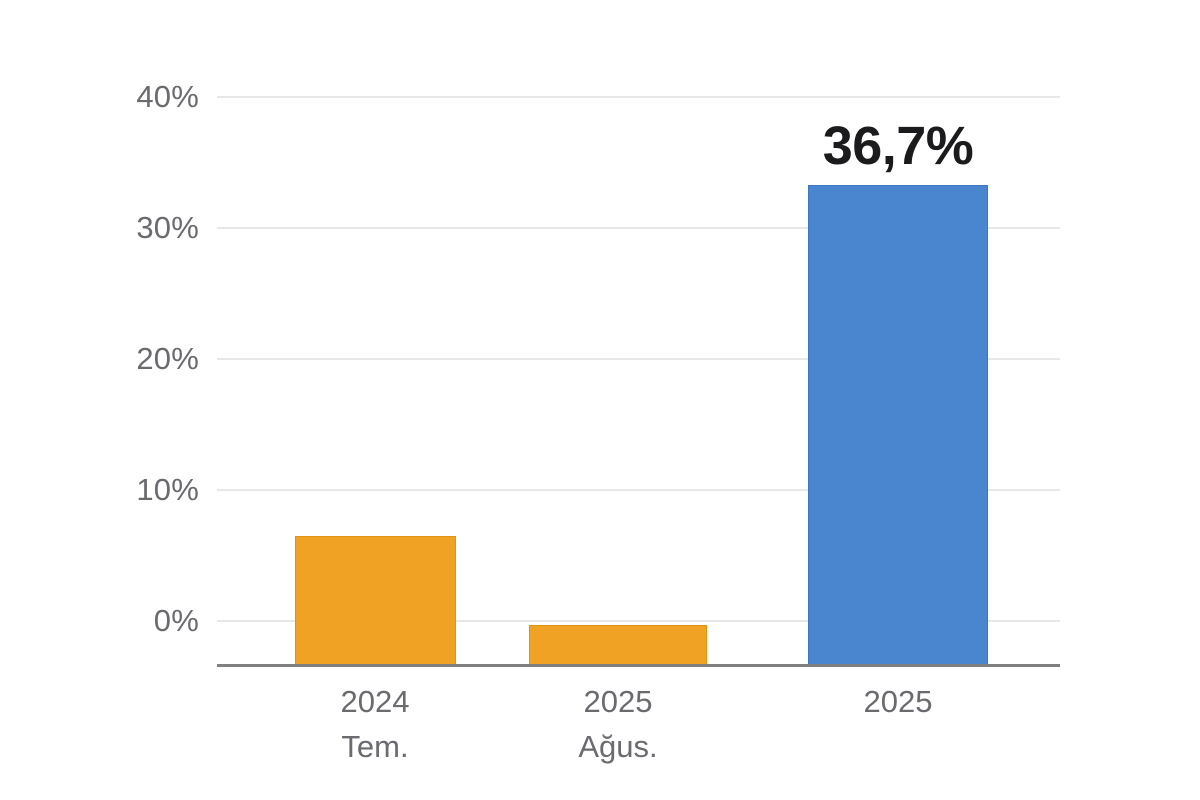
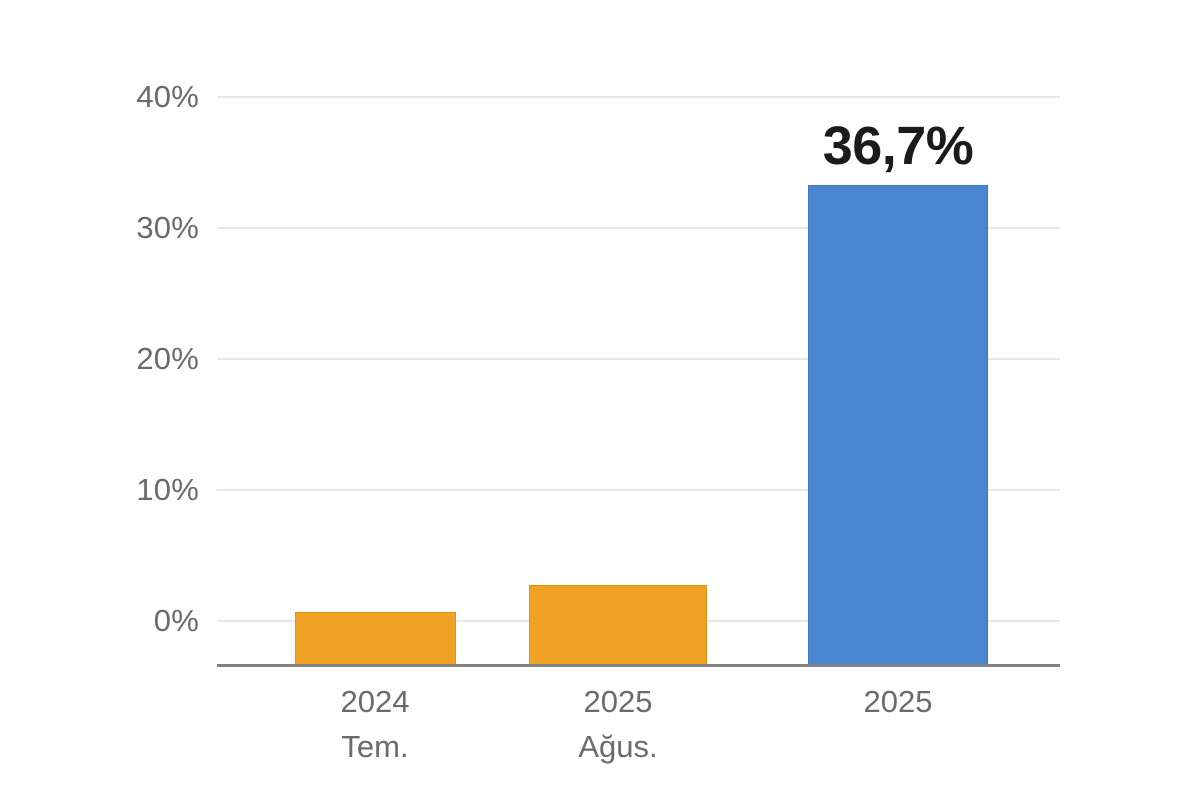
2024 Tem.: 9.9% -> 4.1%
2025 Ağus.: 3.1% -> 6.2%
